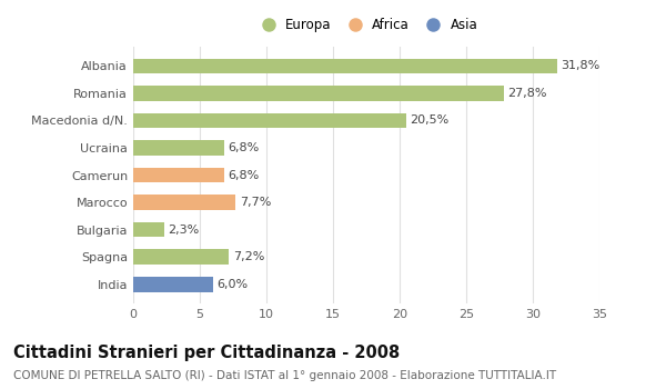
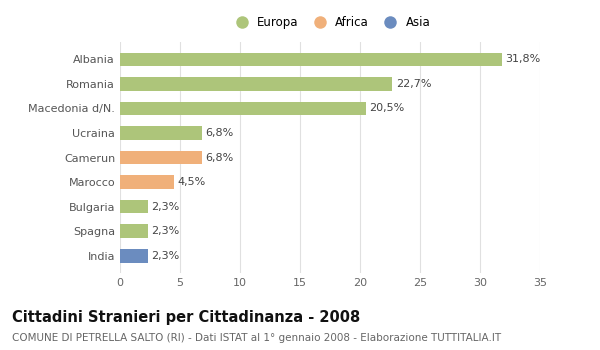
Romania: 27,8% -> 22,7%
Marocco: 7,7% -> 4,5%
Spagna: 7,2% -> 2,3%
India: 6,0% -> 2,3%
